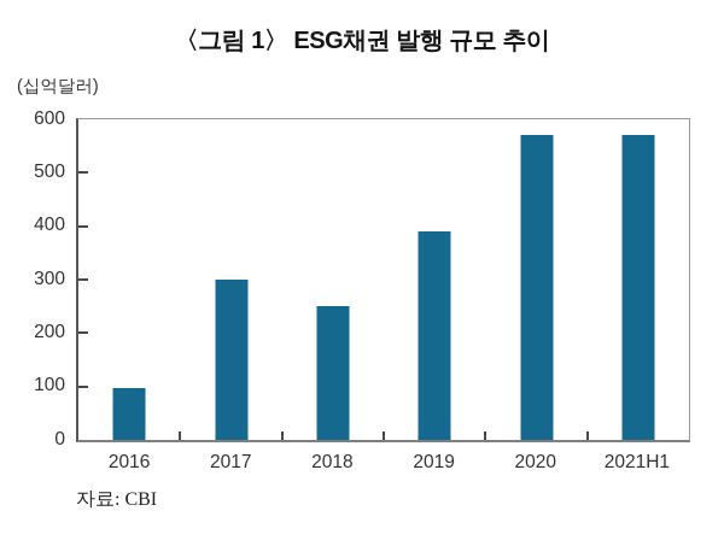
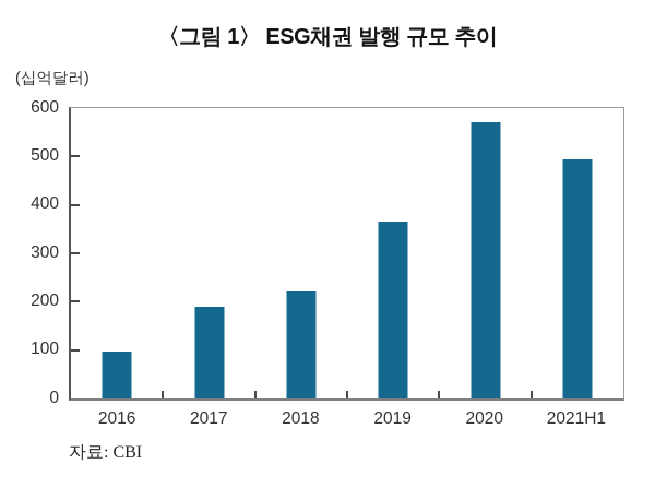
2017: 300 -> 190
2018: 250 -> 220
2019: 390 -> 360
2021H1: 570 -> 500
